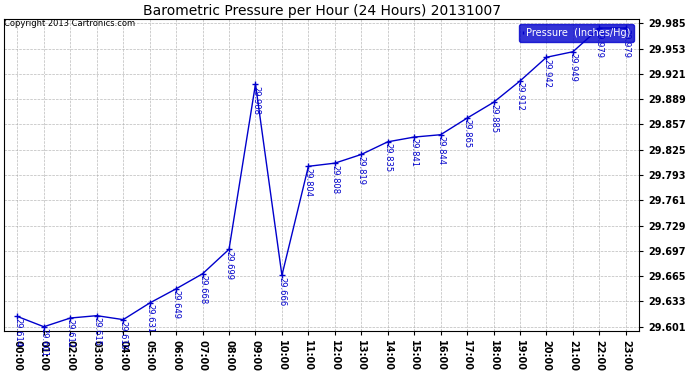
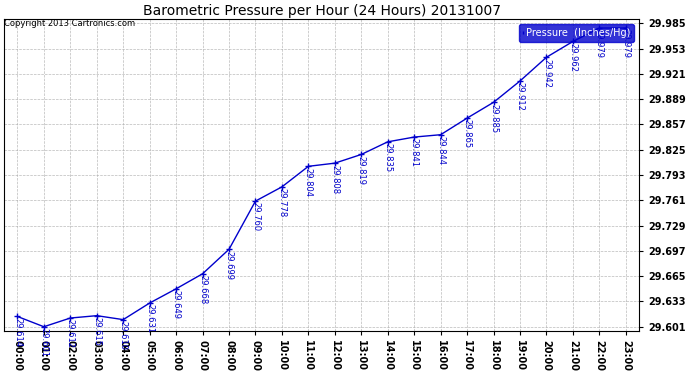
09:00: 29.908 -> 29.760
10:00: 29.666 -> 29.778
21:00: 29.949 -> 29.962
